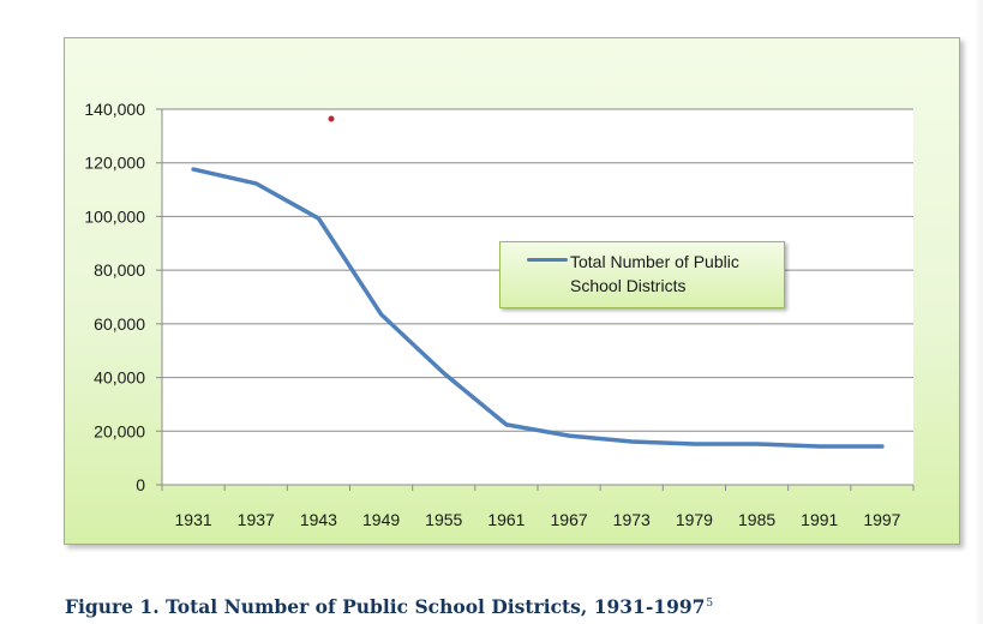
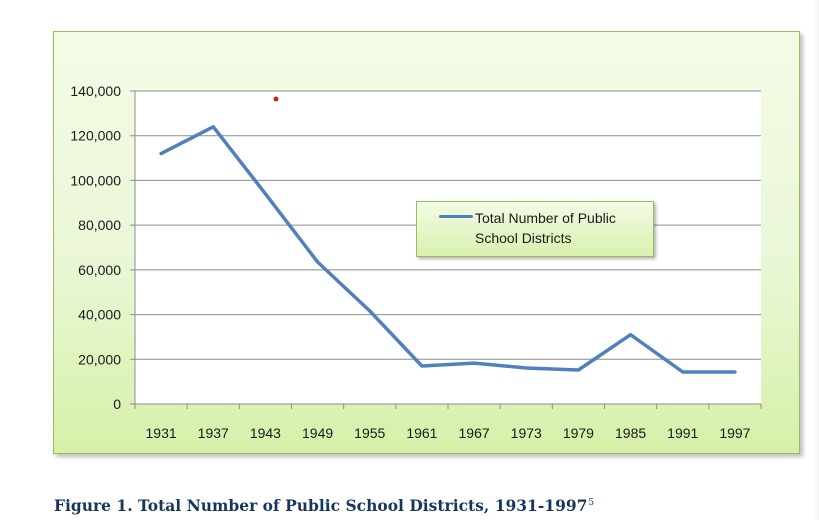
1931: 118000 -> 112000
1937: 112000 -> 124000
1943: 99000 -> 94000
1961: 22000 -> 17000
1985: 15000 -> 31000
